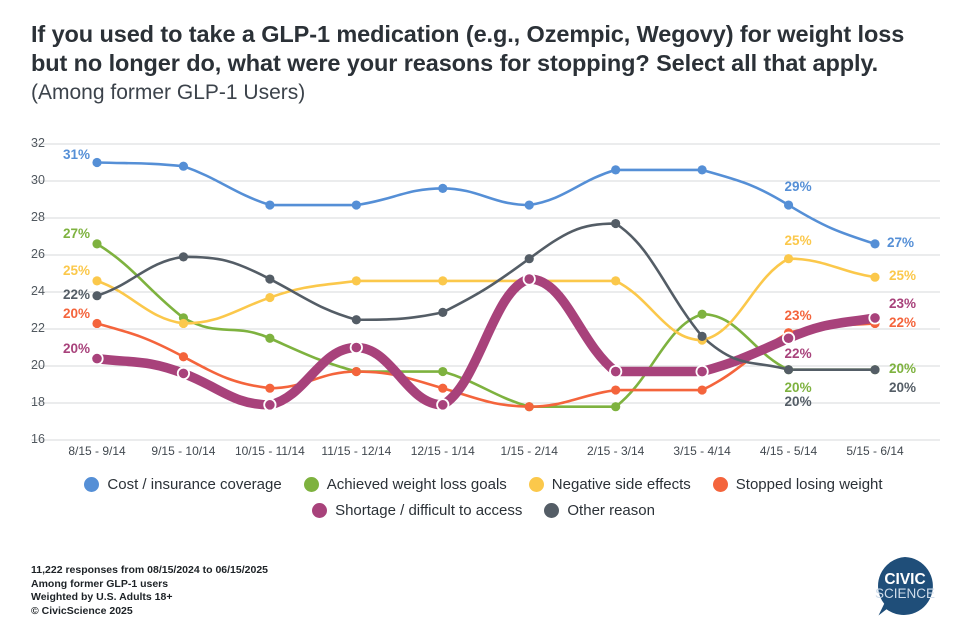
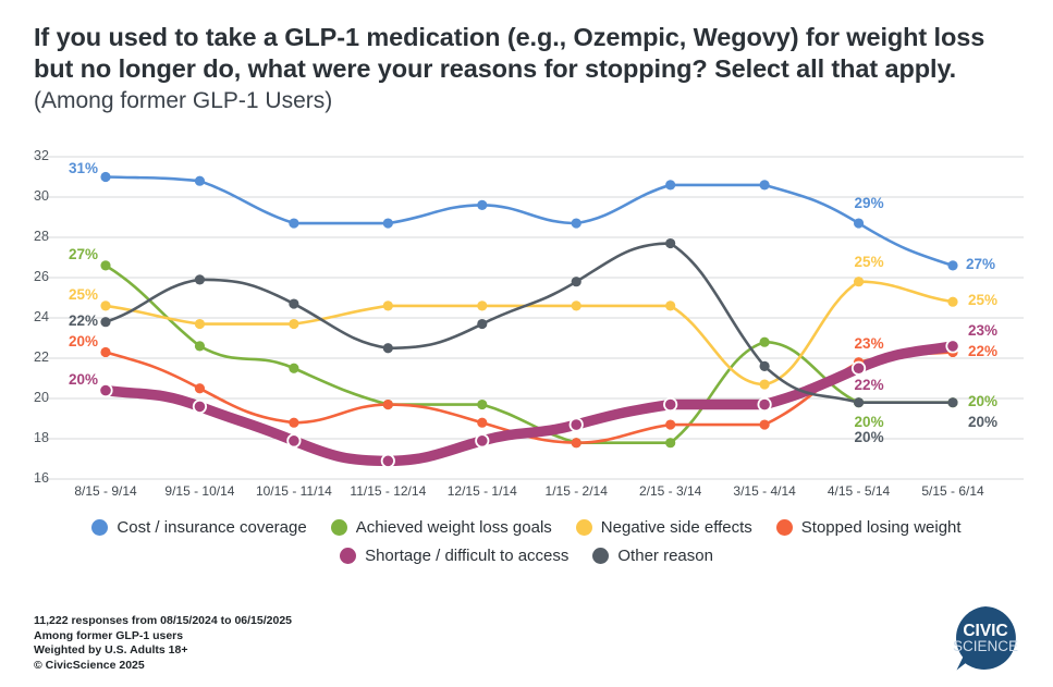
Negative side effects/9/15 - 10/14: 22.3 -> 23.7
Shortage / difficult to access/11/15 - 12/14: 21.0 -> 16.9
Other reason/12/15 - 1/14: 22.9 -> 23.7
Shortage / difficult to access/1/15 - 2/14: 24.7 -> 18.7
Negative side effects/3/15 - 4/14: 21.4 -> 20.7
